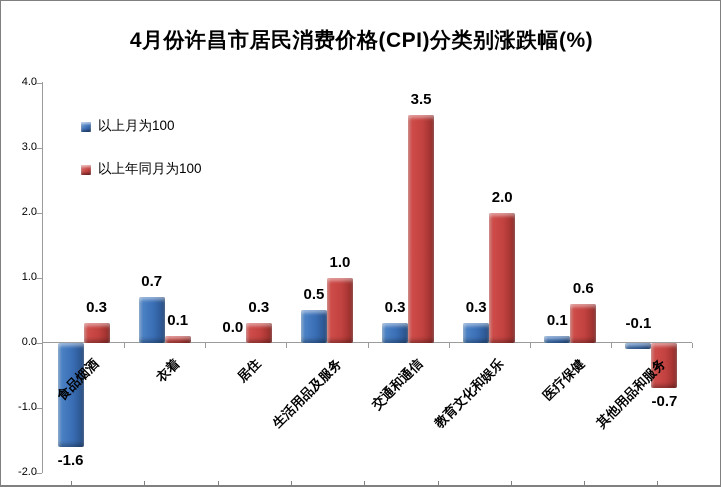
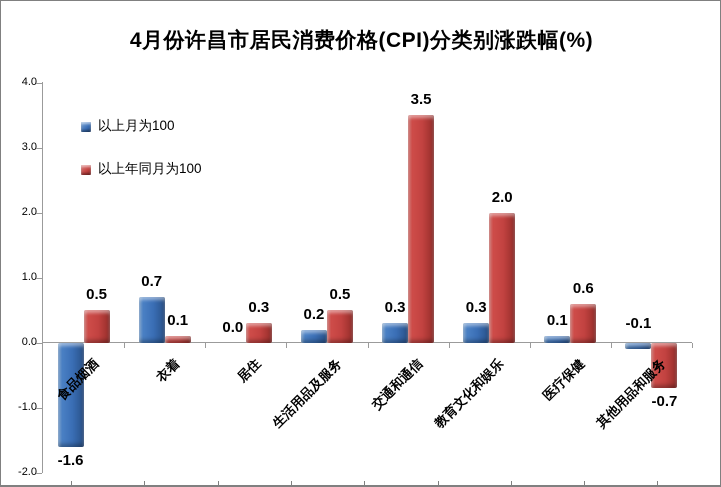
以上年同月为100/食品烟酒: 0.3 -> 0.5
以上月为100/生活用品及服务: 0.5 -> 0.2
以上年同月为100/生活用品及服务: 1.0 -> 0.5
